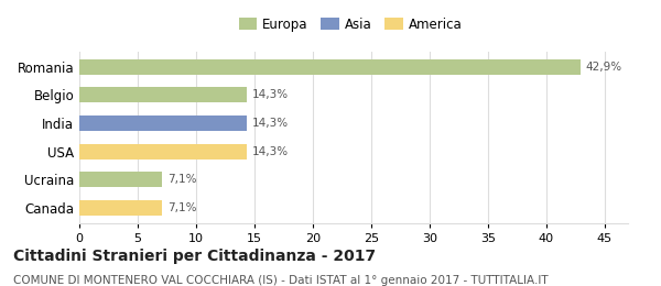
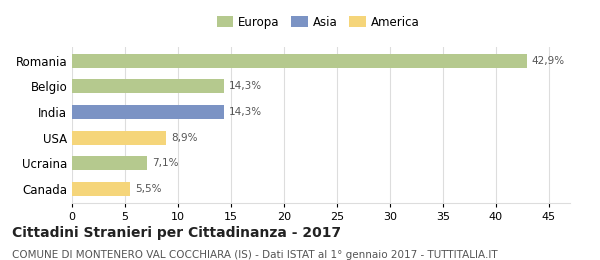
USA: 14,3% -> 8,9%
Canada: 7,1% -> 5,5%
